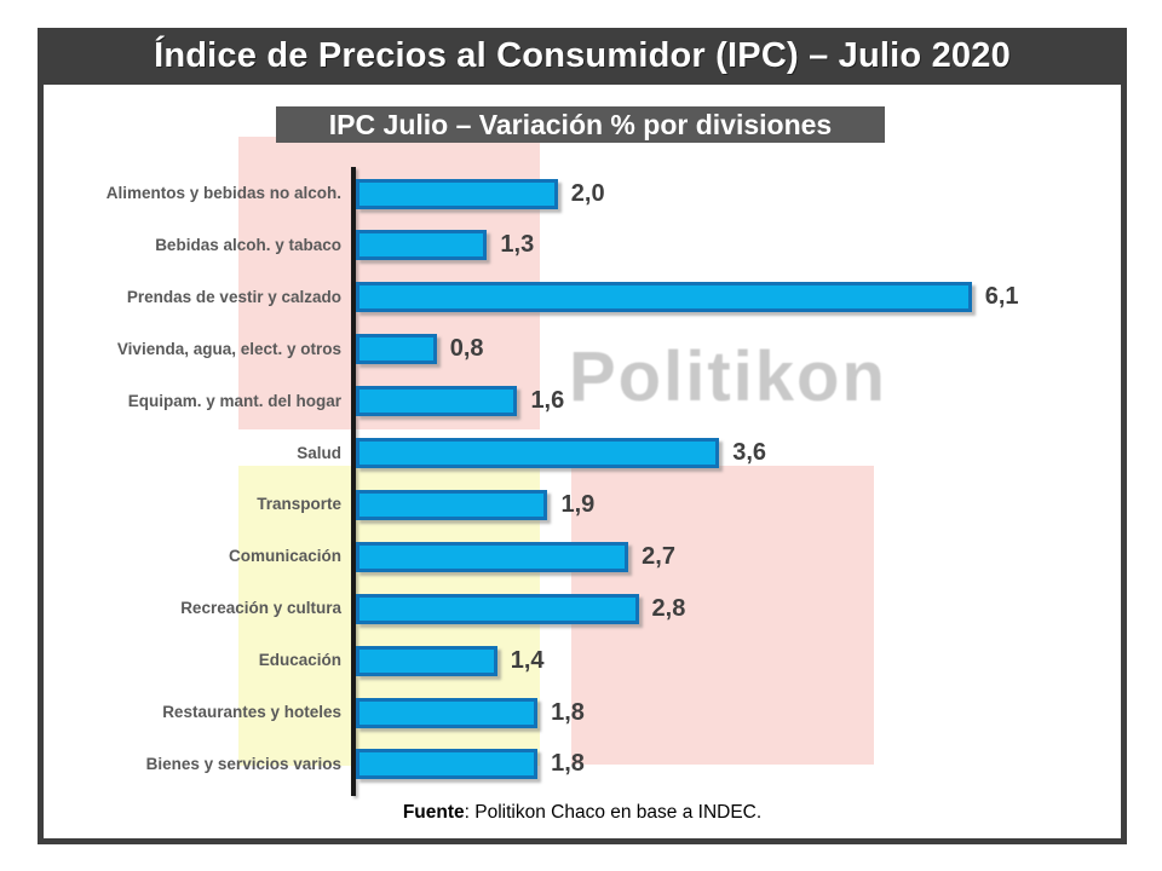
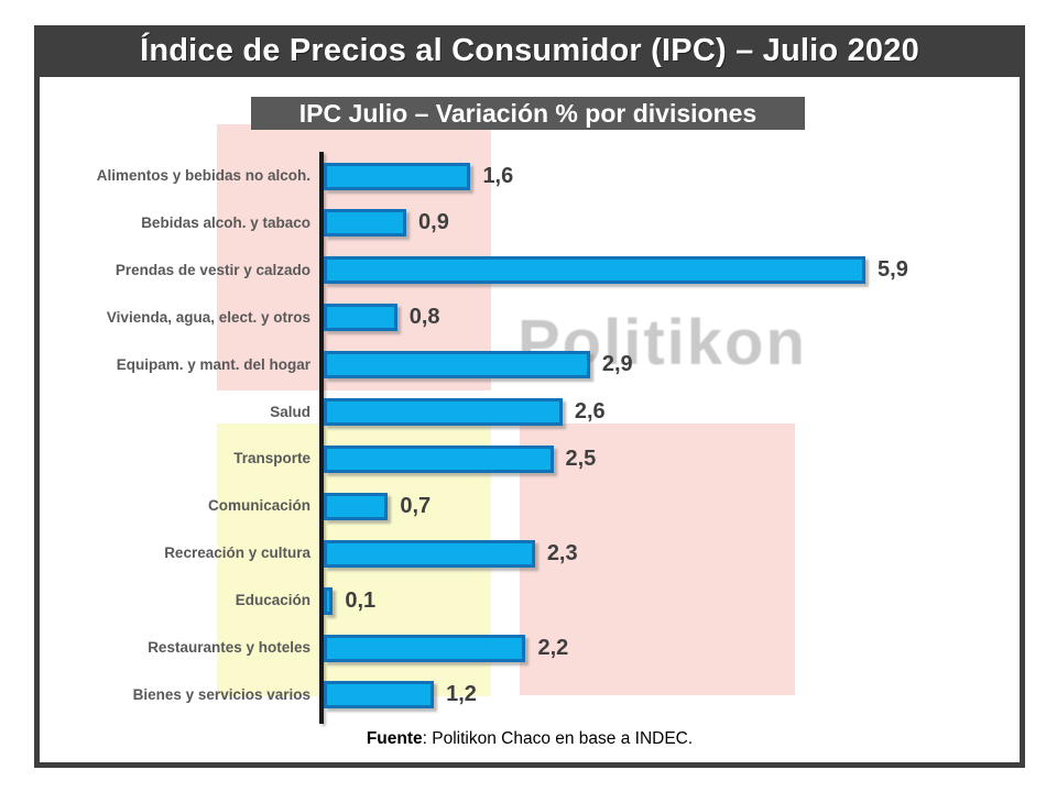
Alimentos y bebidas no alcoh.: 2,0 -> 1,6
Bebidas alcoh. y tabaco: 1,3 -> 0,9
Prendas de vestir y calzado: 6,1 -> 5,9
Equipam. y mant. del hogar: 1,6 -> 2,9
Salud: 3,6 -> 2,6
Transporte: 1,9 -> 2,5
Comunicación: 2,7 -> 0,7
Recreación y cultura: 2,8 -> 2,3
Educación: 1,4 -> 0,1
Restaurantes y hoteles: 1,8 -> 2,2
Bienes y servicios varios: 1,8 -> 1,2
